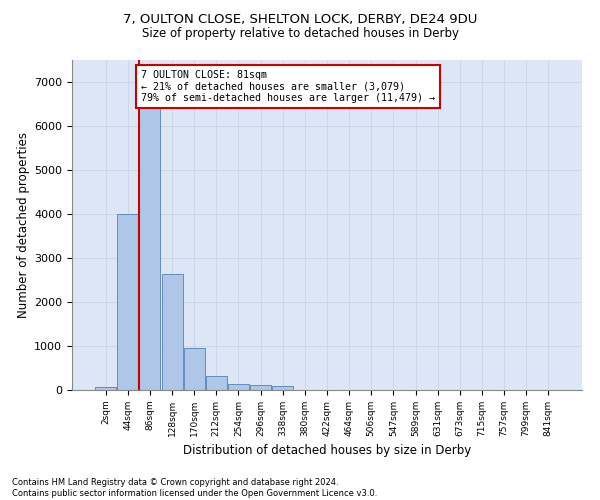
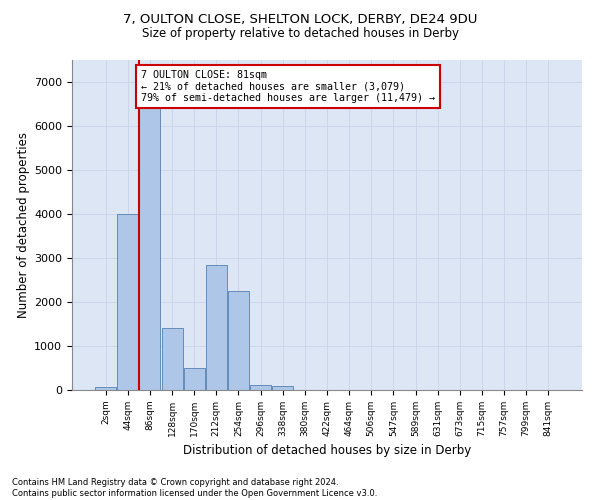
128sqm: 2630 -> 1400
170sqm: 960 -> 500
212sqm: 310 -> 2850
254sqm: 130 -> 2250
